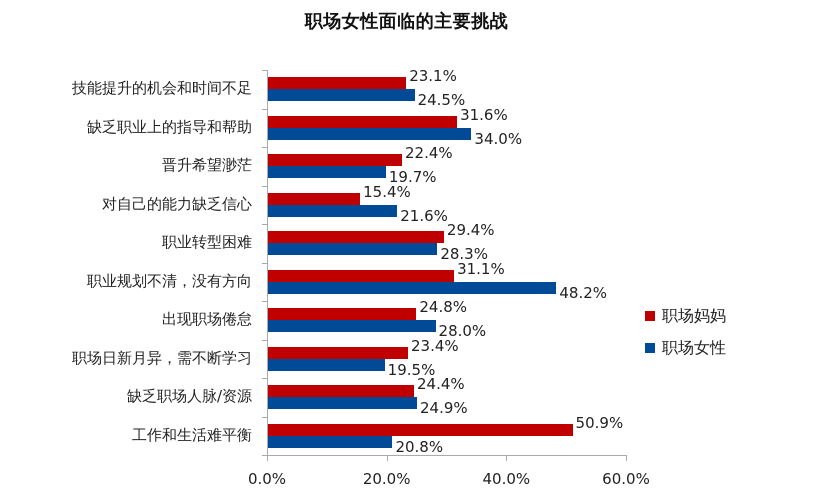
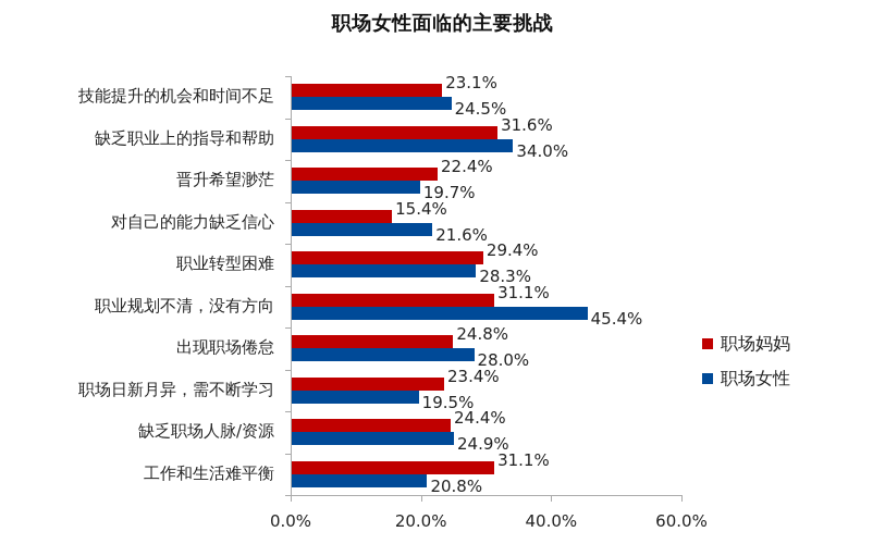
职场女性/职业规划不清，没有方向: 48.2% -> 45.4%
职场妈妈/工作和生活难平衡: 50.9% -> 31.1%
